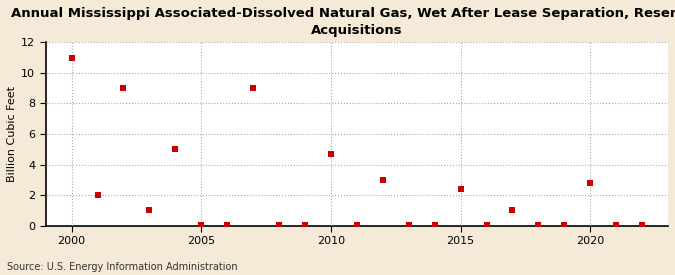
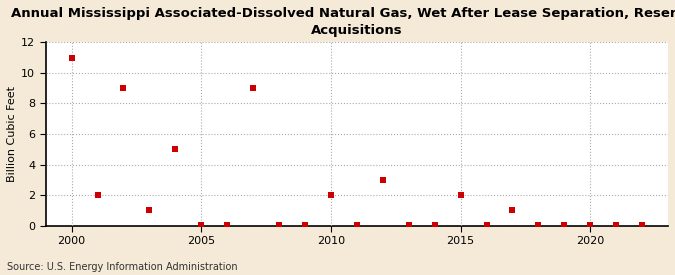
2010: 4.7 -> 2.0
2015: 2.4 -> 2.0
2020: 2.8 -> 0.1
